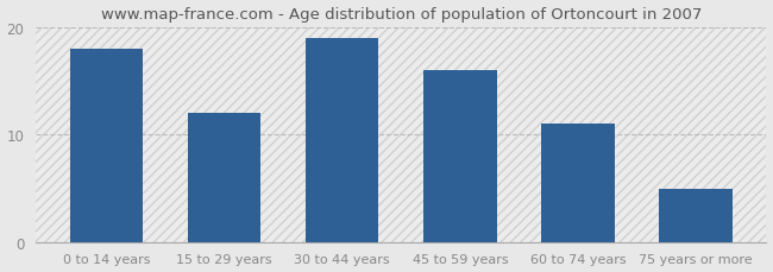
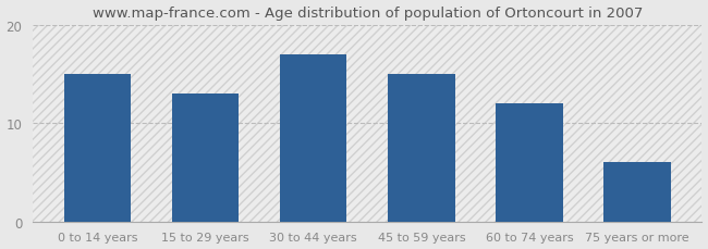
0 to 14 years: 18 -> 15
15 to 29 years: 12 -> 13
30 to 44 years: 19 -> 17
45 to 59 years: 16 -> 15
60 to 74 years: 11 -> 12
75 years or more: 5 -> 6
